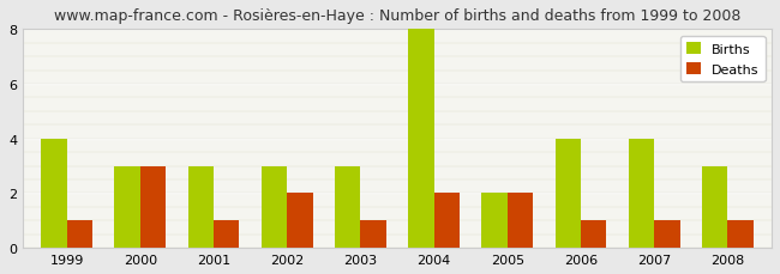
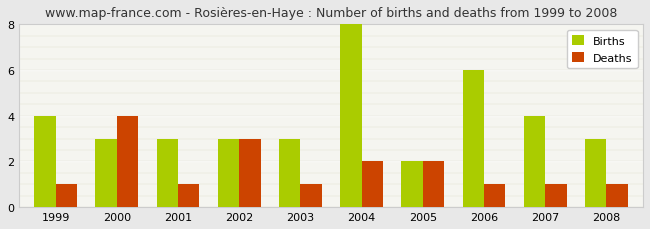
Deaths/2000: 3 -> 4
Deaths/2002: 2 -> 3
Births/2006: 4 -> 6
